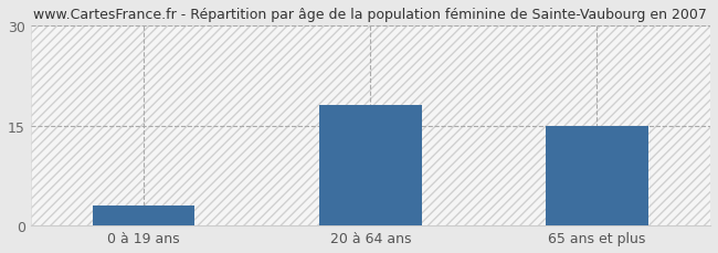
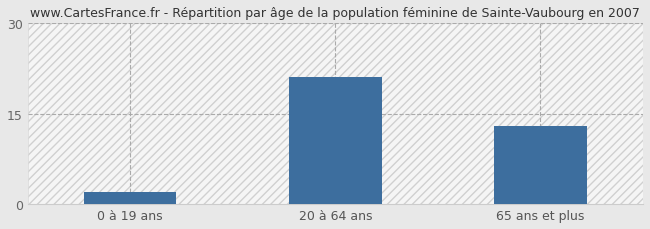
0 à 19 ans: 3 -> 2
20 à 64 ans: 18 -> 21
65 ans et plus: 15 -> 13
